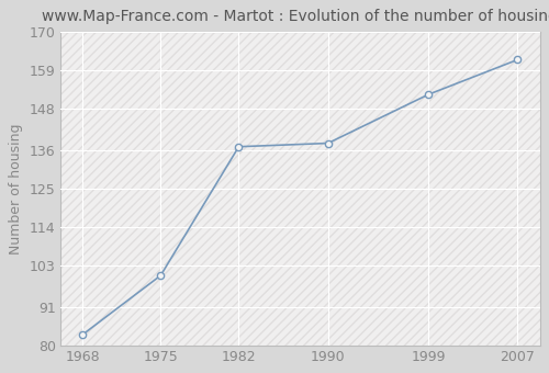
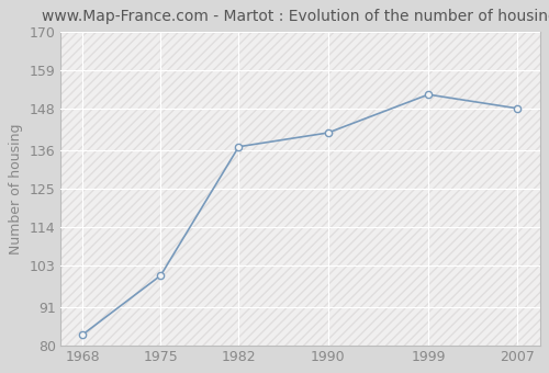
1990: 138 -> 141
2007: 162 -> 148
